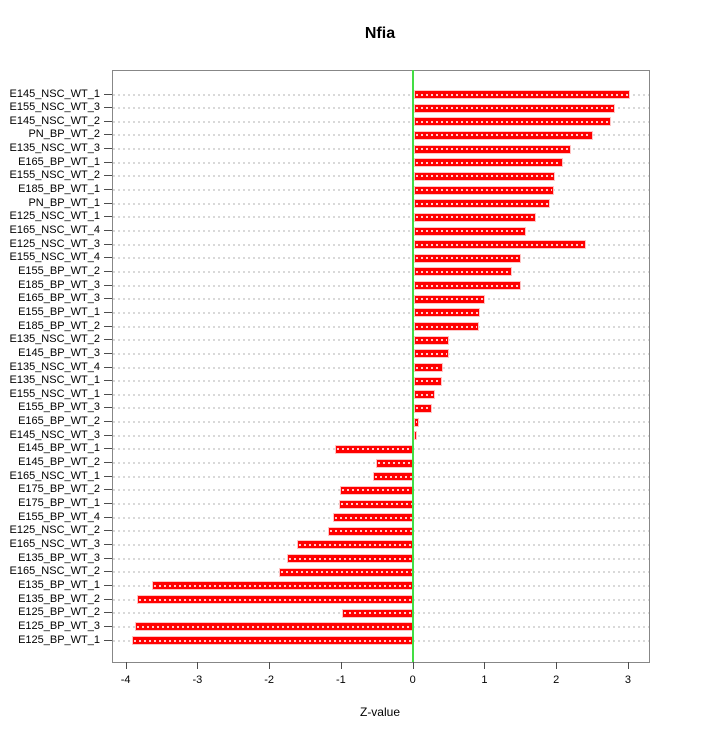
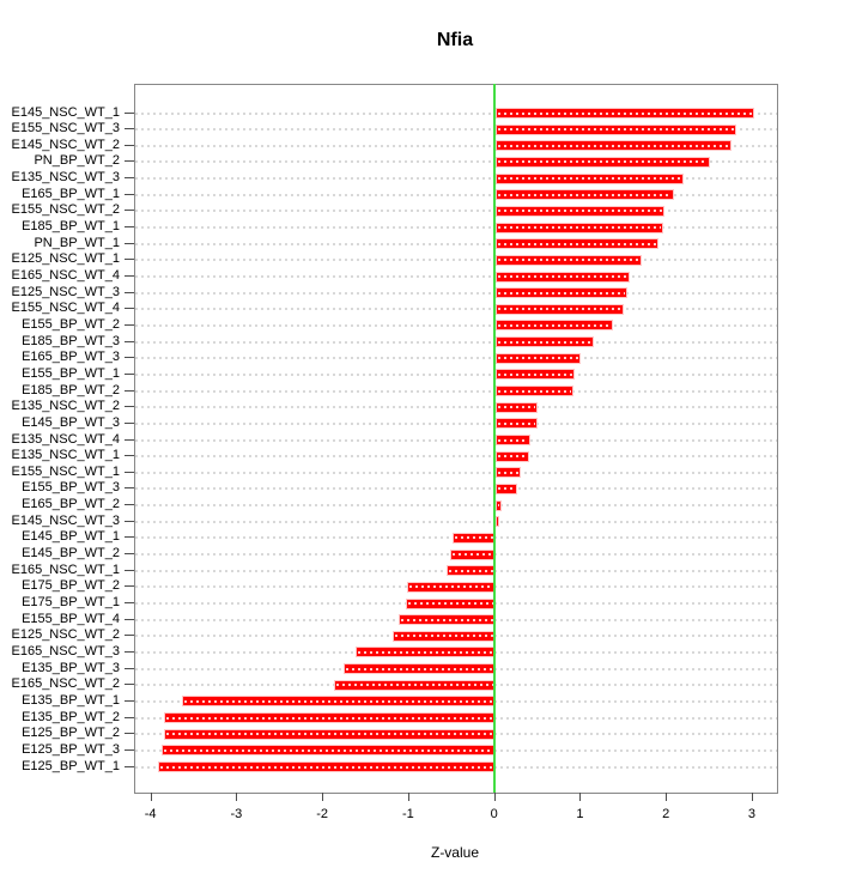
E125_NSC_WT_3: 2.4 -> 1.5
E185_BP_WT_3: 1.5 -> 1.1
E145_BP_WT_1: -1.1 -> -0.5
E125_BP_WT_2: -1.0 -> -3.9
